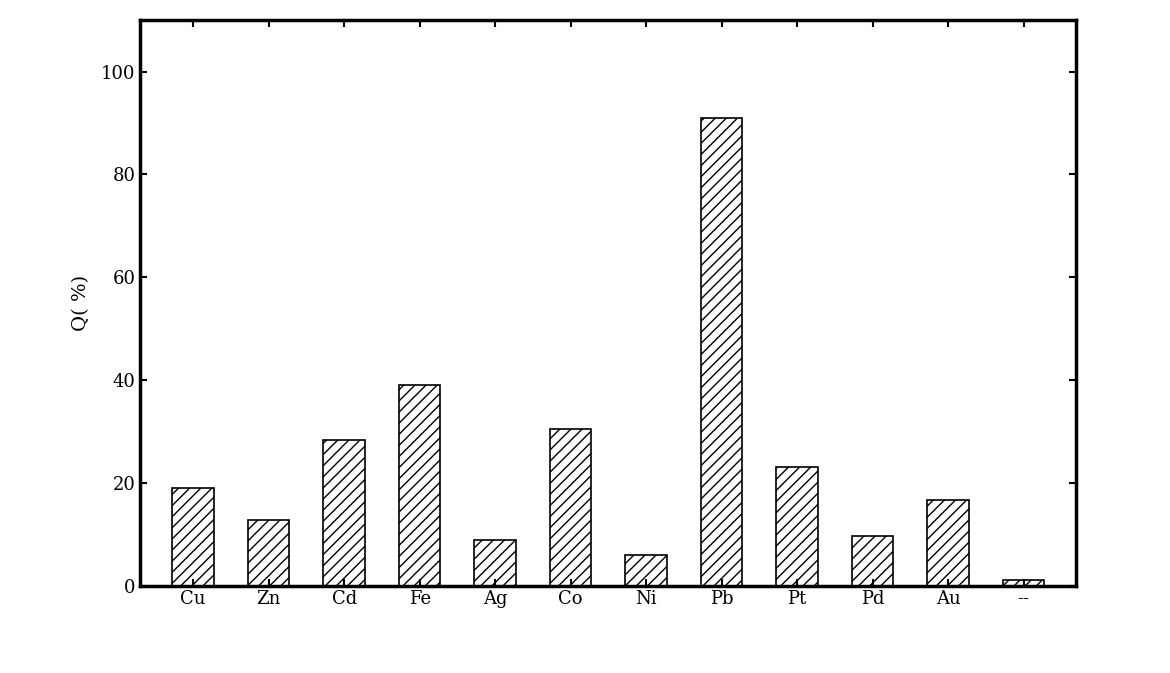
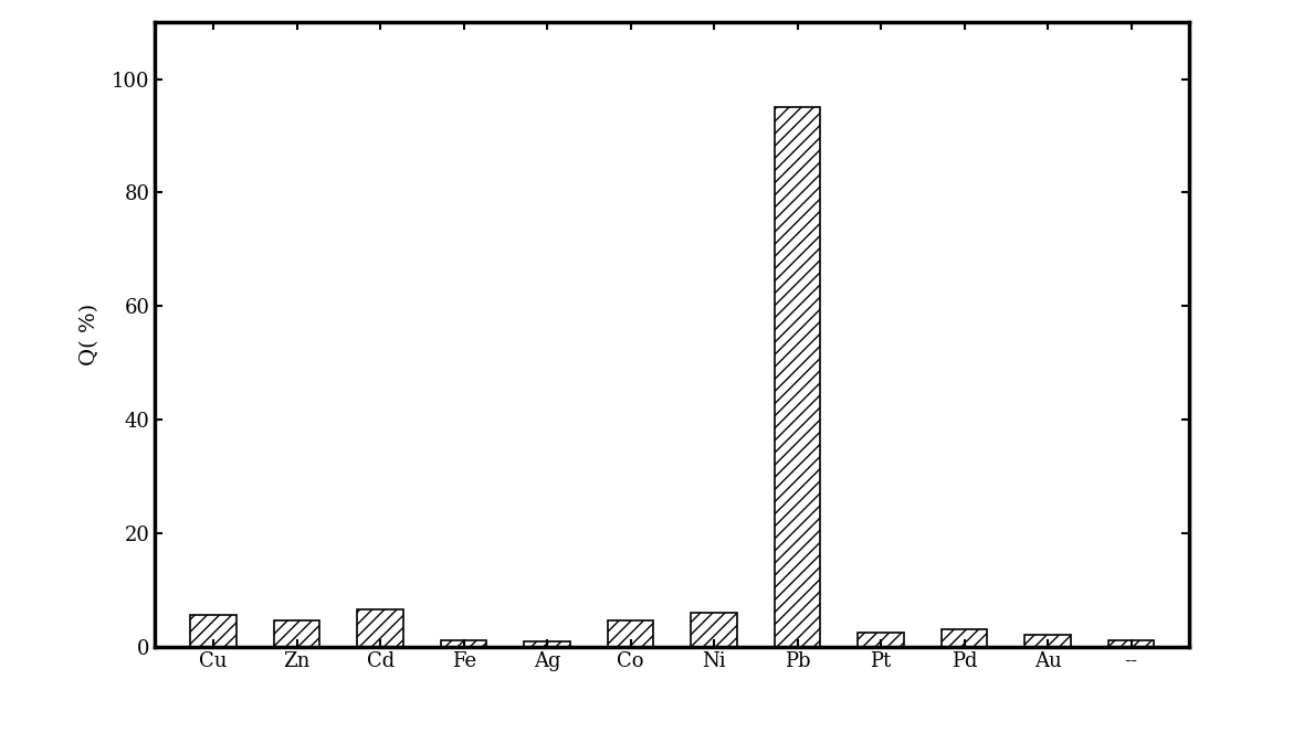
Cu: 19.0 -> 5.5
Zn: 12.8 -> 4.5
Cd: 28.4 -> 6.5
Fe: 39.0 -> 1.0
Ag: 8.8 -> 0.8
Co: 30.4 -> 4.5
Pb: 91.0 -> 95.0
Pt: 23.0 -> 2.5
Pd: 9.6 -> 3.0
Au: 16.6 -> 2.0
